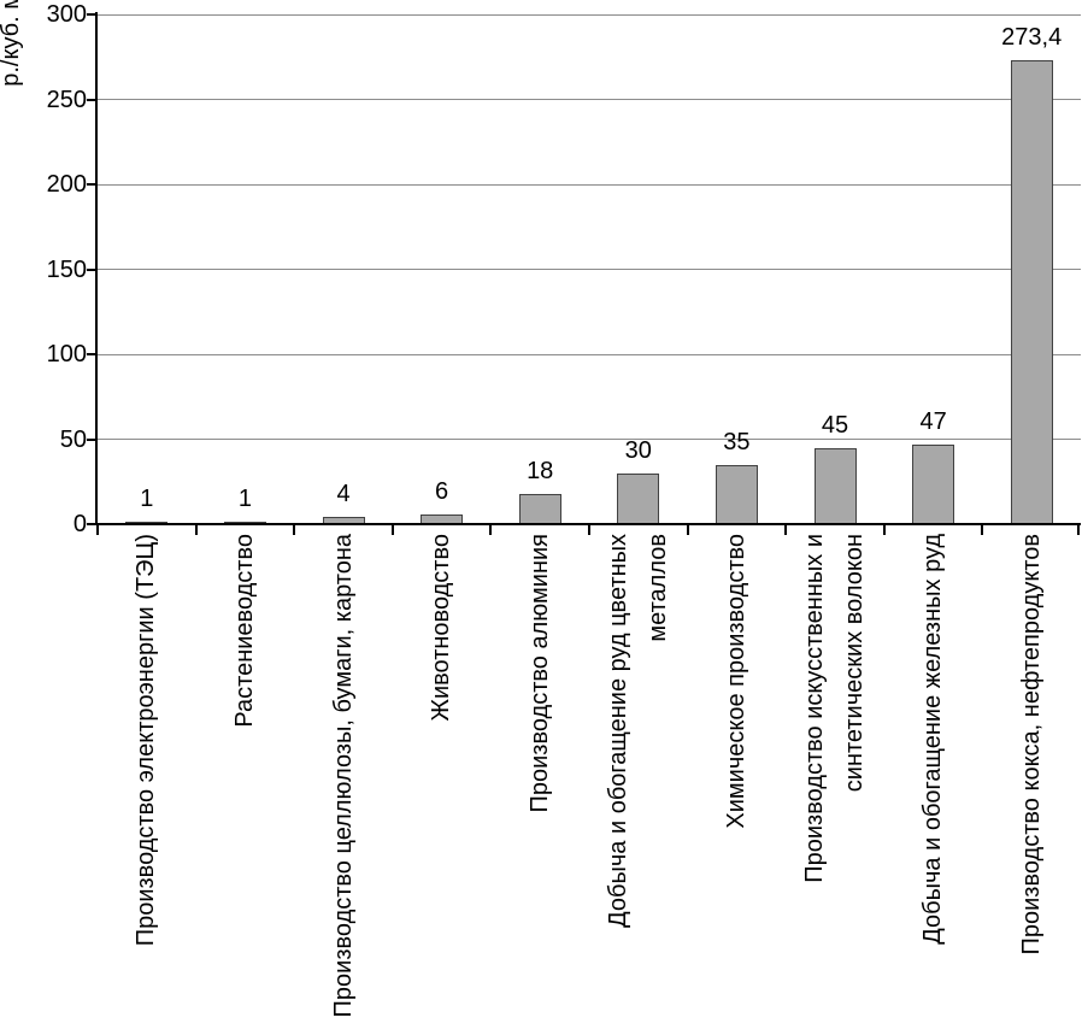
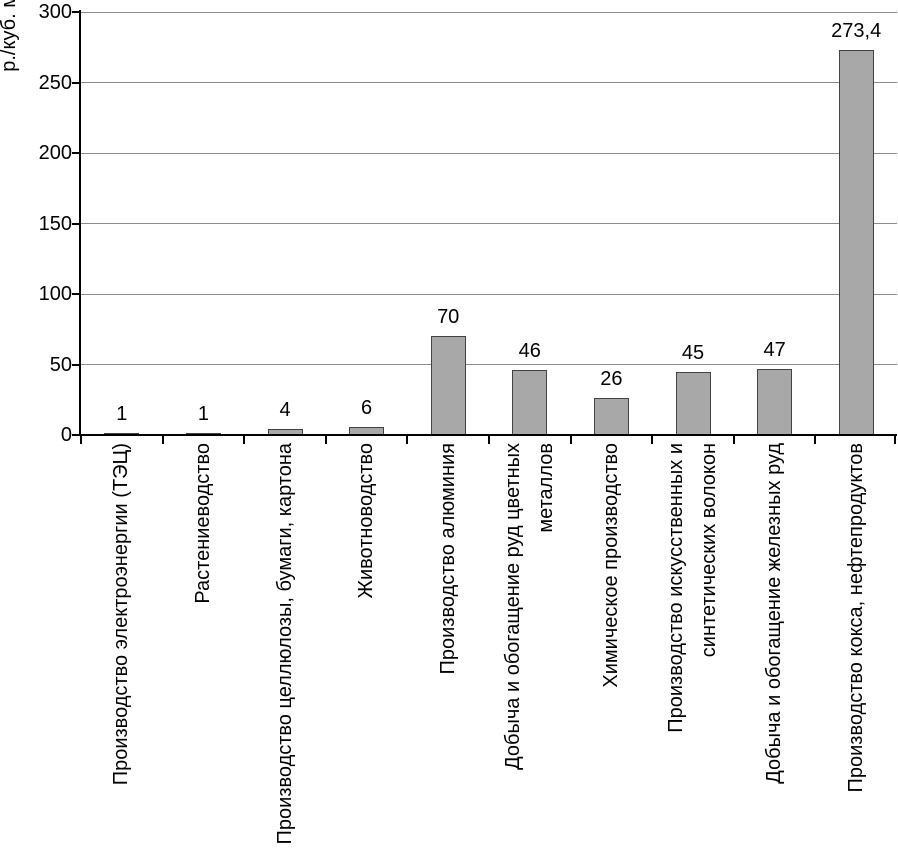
Производство алюминия: 18 -> 70
Добыча и обогащение руд цветных металлов: 30 -> 46
Химическое производство: 35 -> 26
